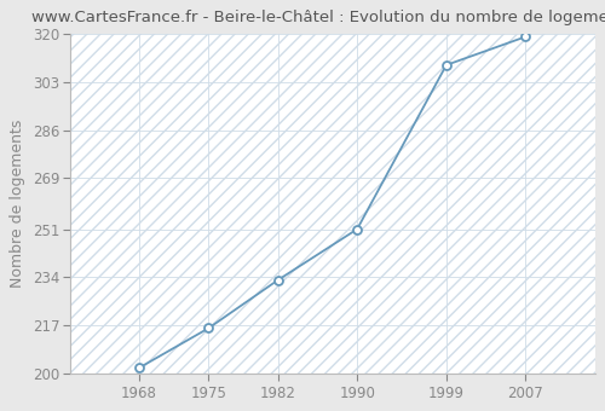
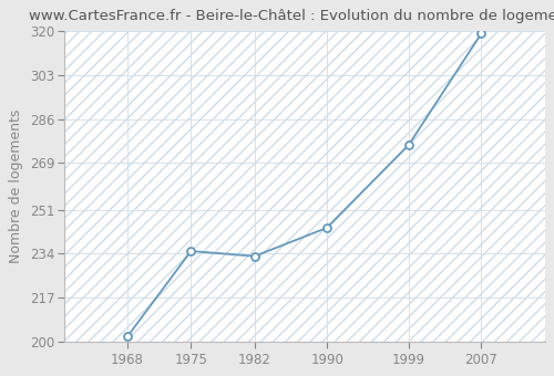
1975: 216 -> 235
1990: 251 -> 244
1999: 309 -> 276
